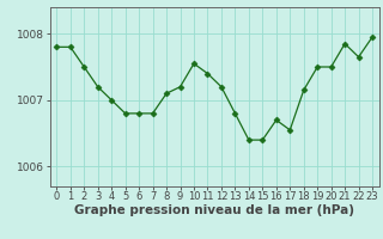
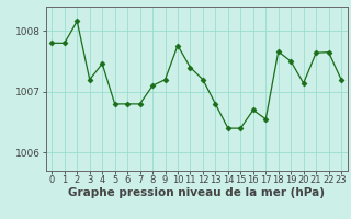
2: 1007.50 -> 1008.16
4: 1007.00 -> 1007.46
10: 1007.55 -> 1007.76
18: 1007.15 -> 1007.66
20: 1007.50 -> 1007.14
21: 1007.85 -> 1007.64
23: 1007.95 -> 1007.20
